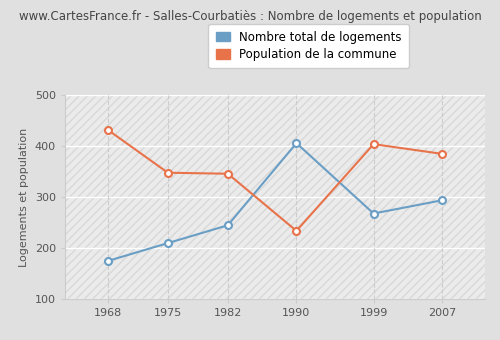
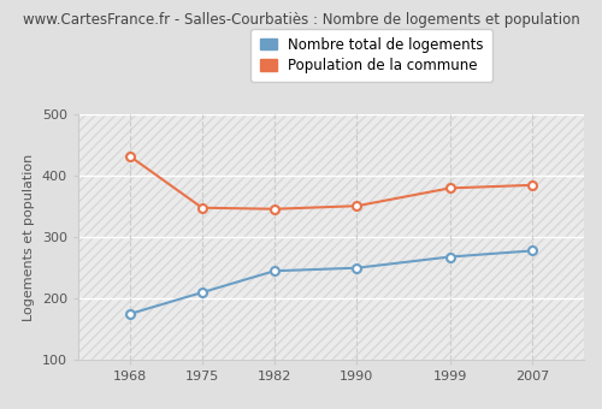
Nombre total de logements/1990: 406 -> 250
Population de la commune/1990: 234 -> 351
Population de la commune/1999: 404 -> 380
Nombre total de logements/2007: 294 -> 278
